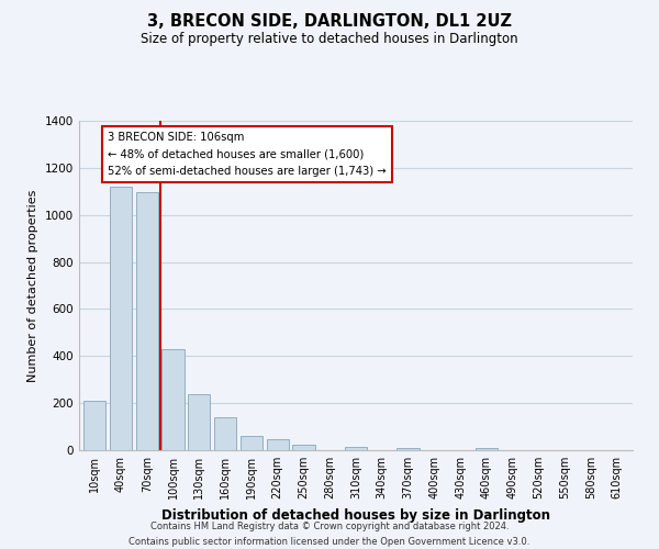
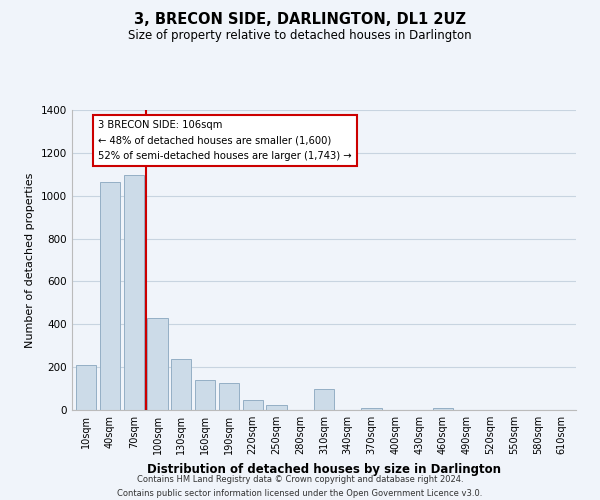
40sqm: 1120 -> 1065
190sqm: 60 -> 125
310sqm: 15 -> 100
